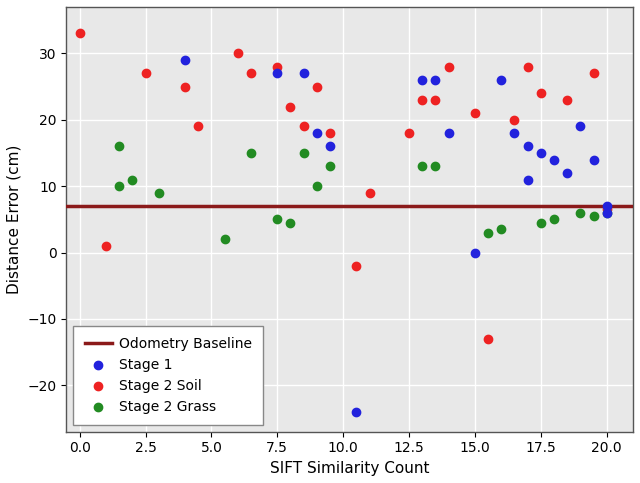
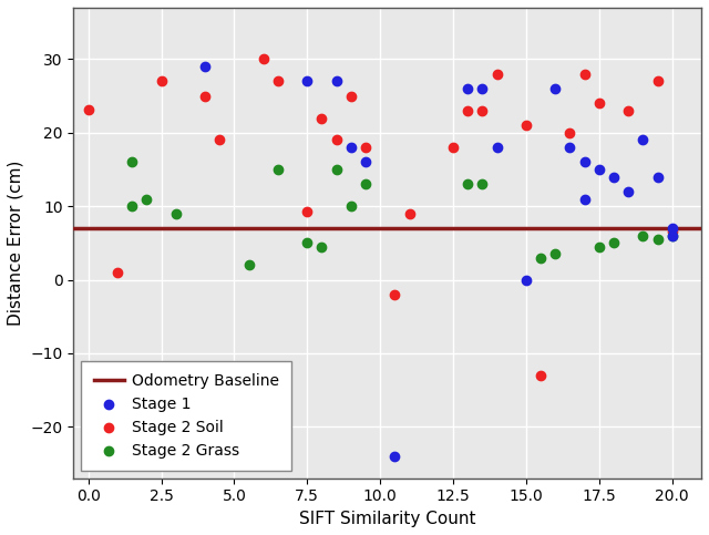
Stage 2 Soil/0.0: 33.0 -> 23.2
Stage 2 Soil/7.5: 28.0 -> 9.2
